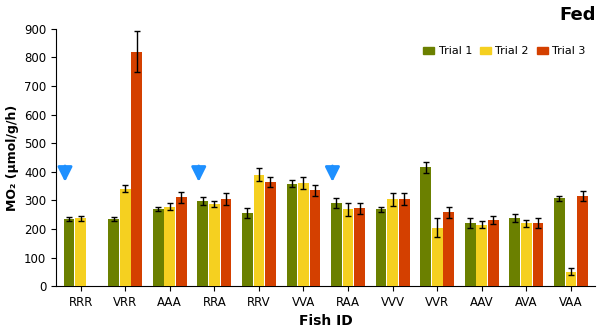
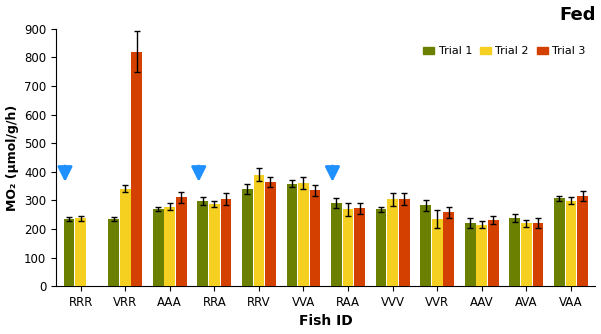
Trial 1/RRV: 255 -> 340
Trial 1/VVR: 415 -> 282
Trial 2/VVR: 205 -> 235
Trial 2/VAA: 50 -> 298
